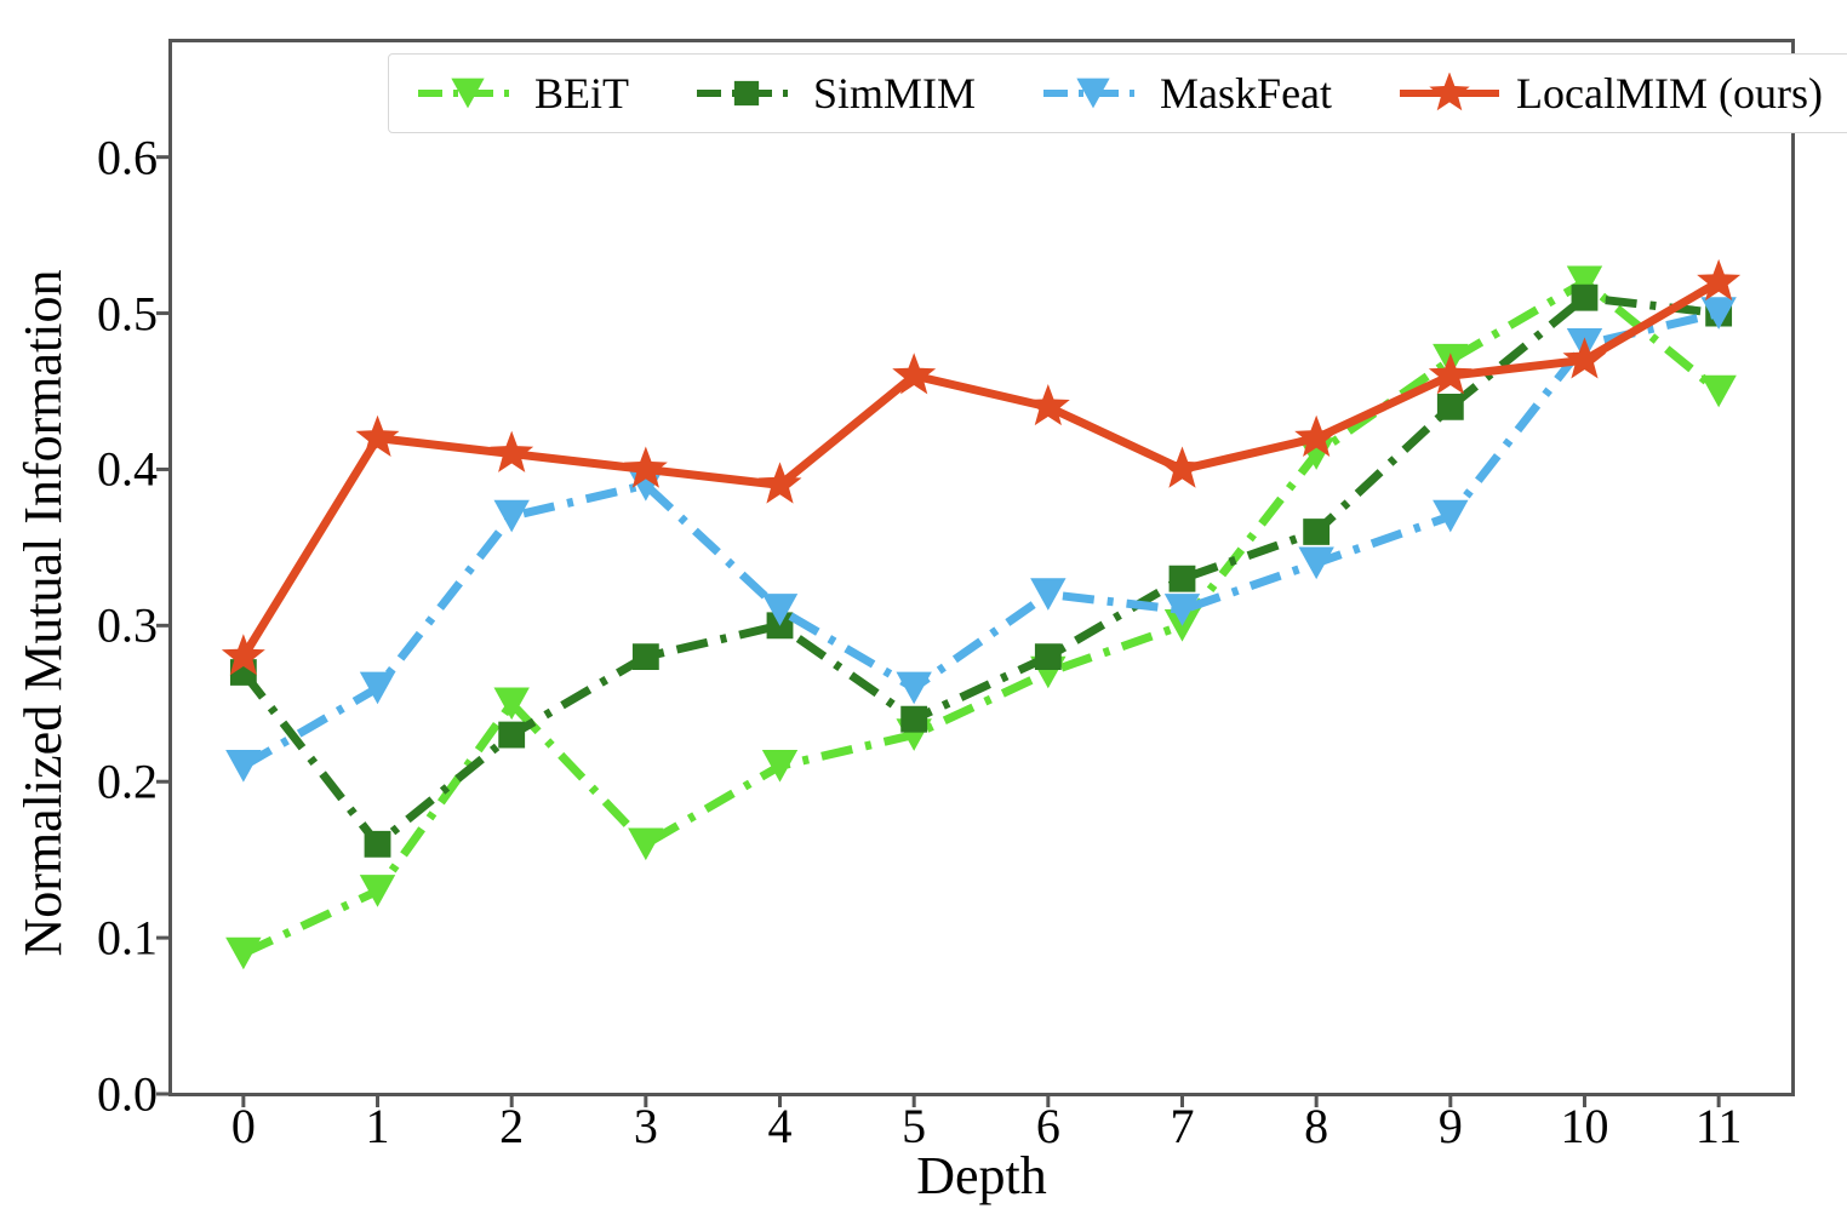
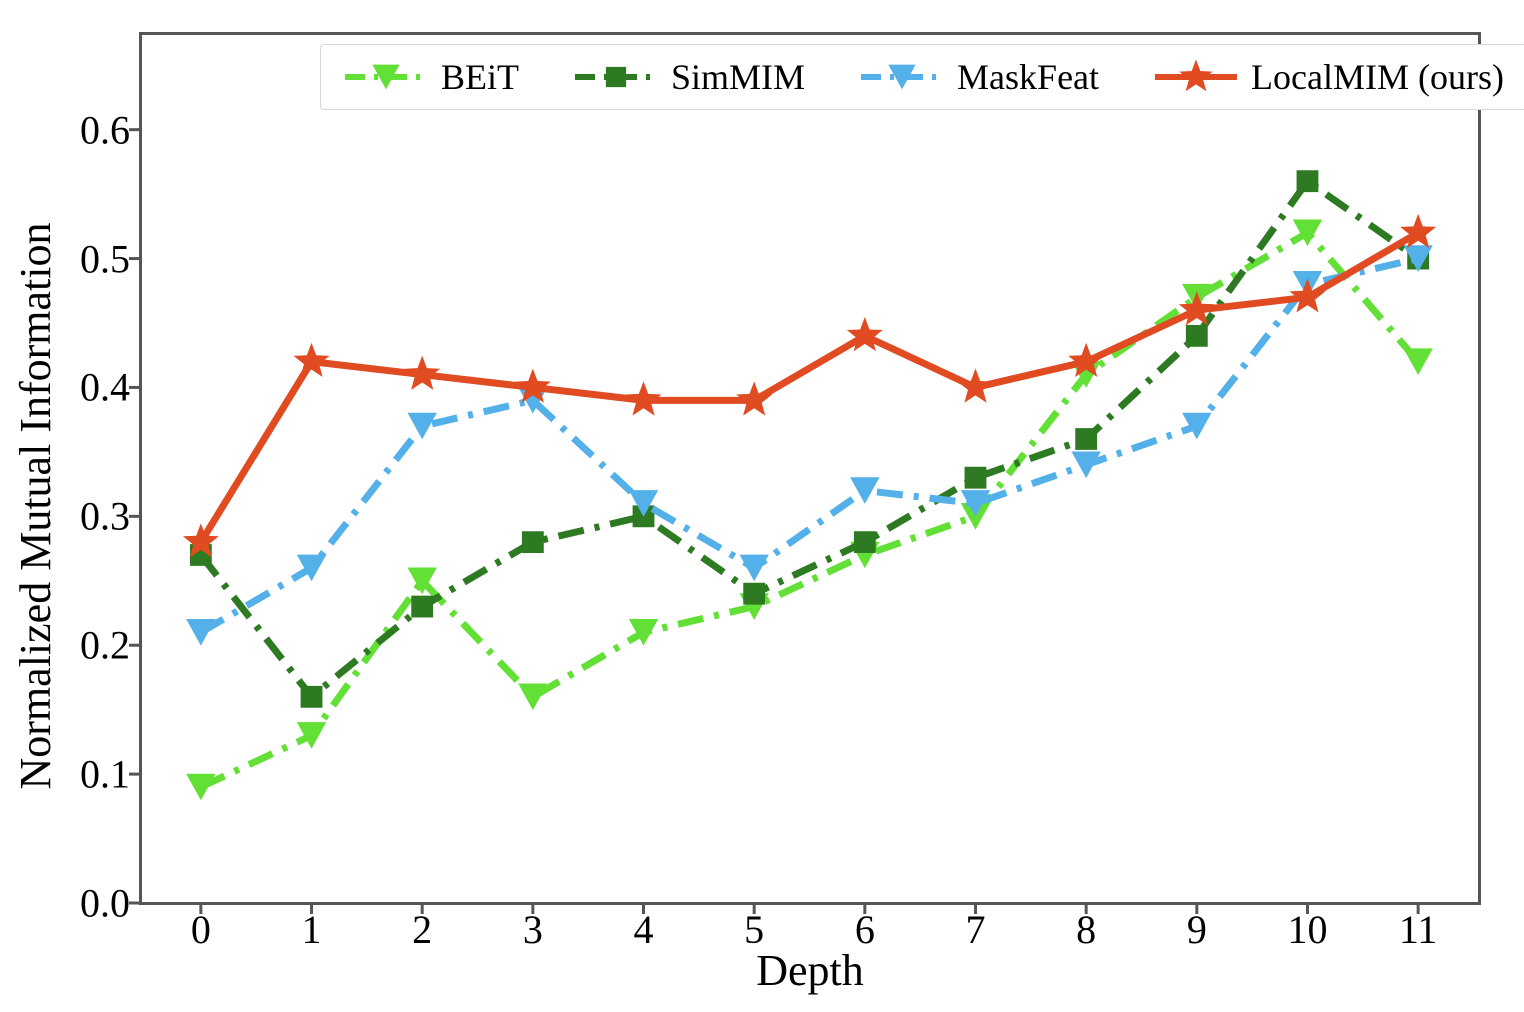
LocalMIM (ours)/5: 0.46 -> 0.39
SimMIM/10: 0.51 -> 0.56
BEiT/11: 0.45 -> 0.42
